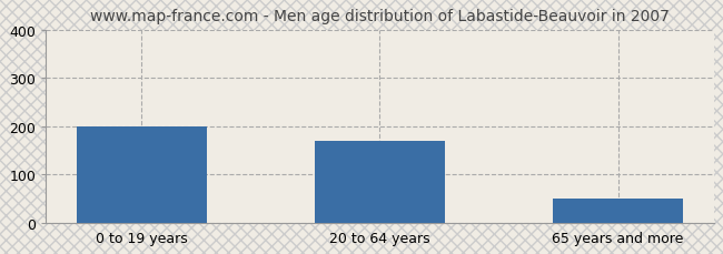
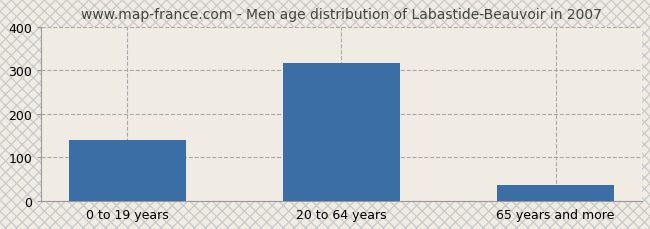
0 to 19 years: 200 -> 140
20 to 64 years: 170 -> 317
65 years and more: 50 -> 37
